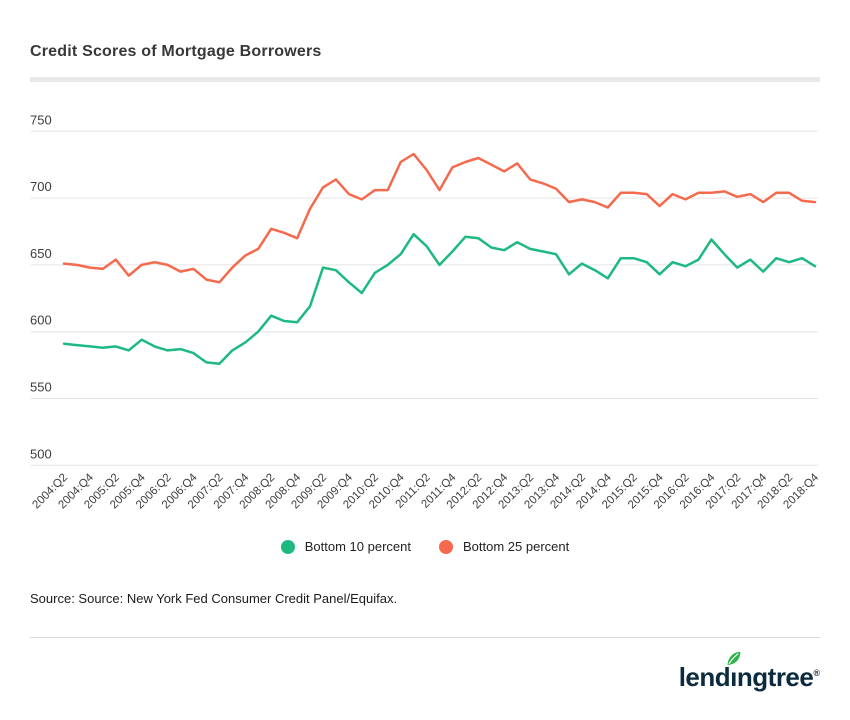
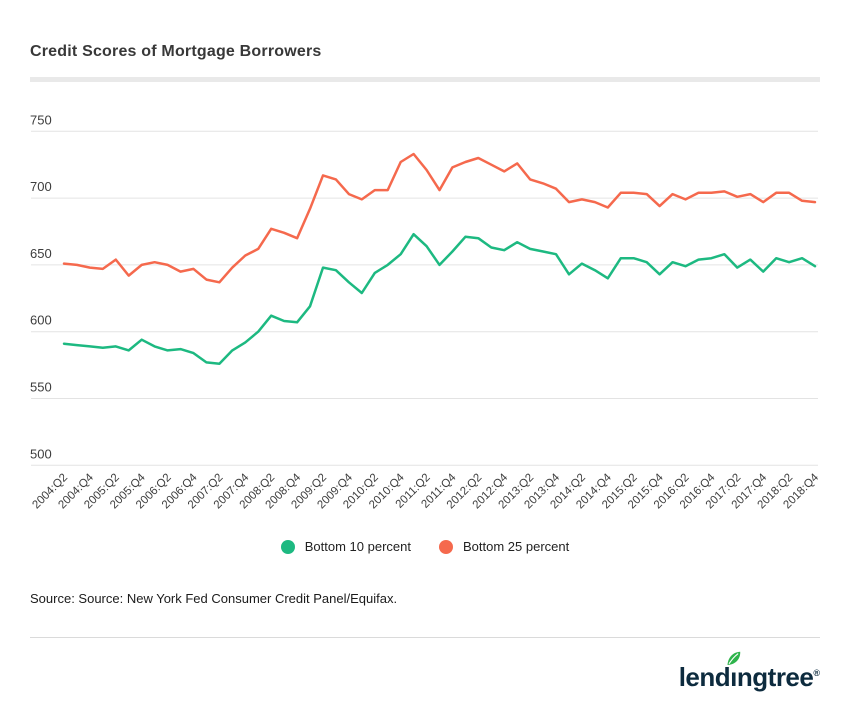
Bottom 25 percent/2009:Q2: 708 -> 717
Bottom 10 percent/2016:Q4: 669 -> 655
